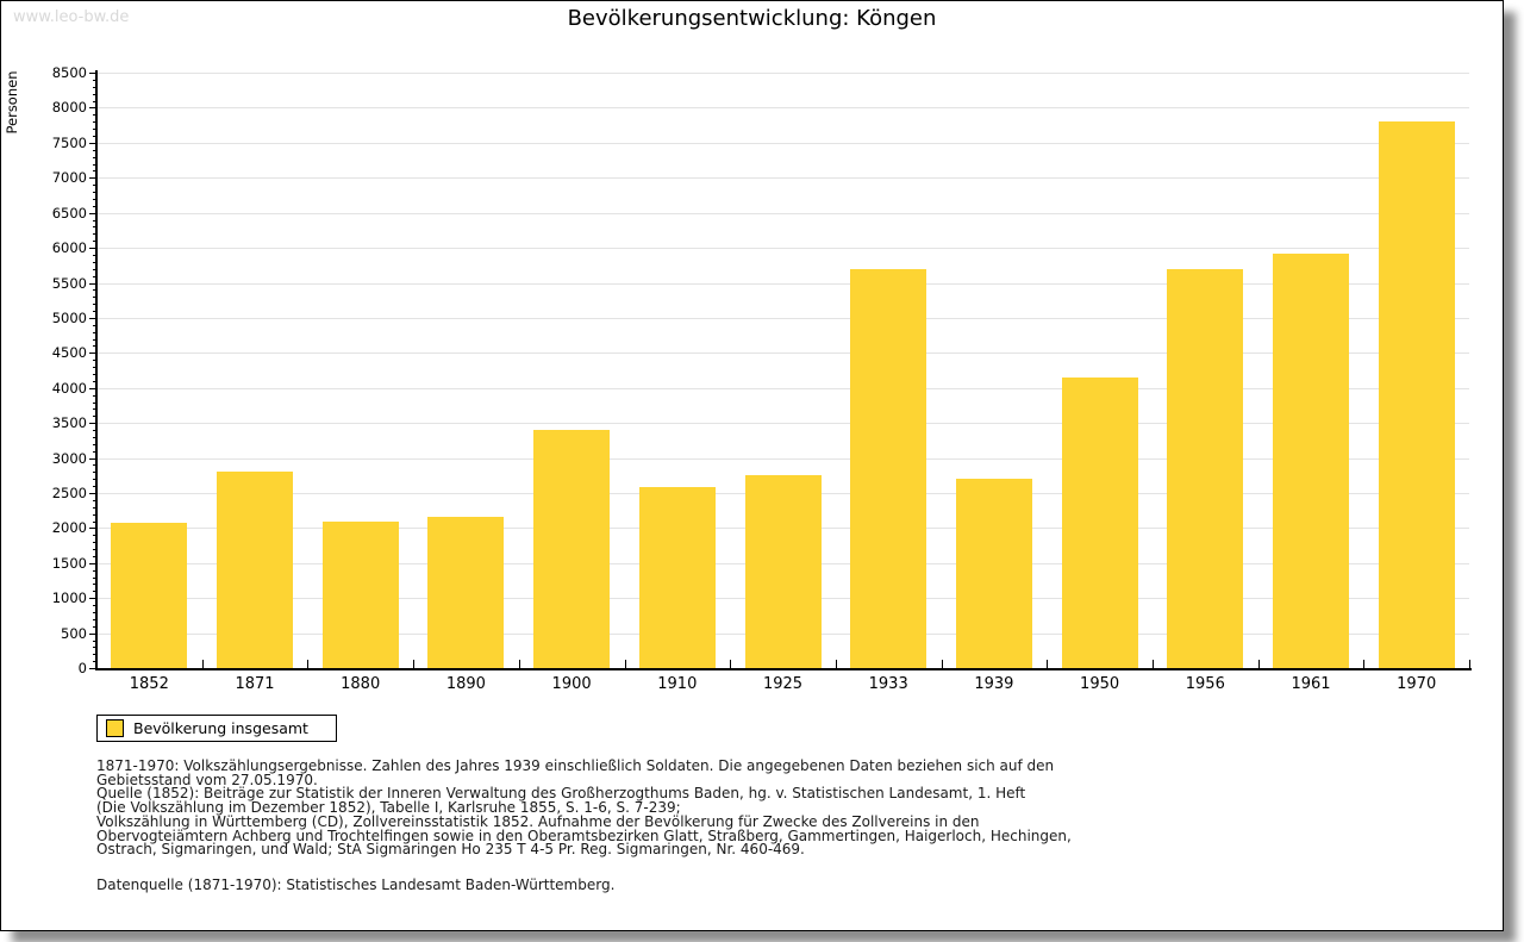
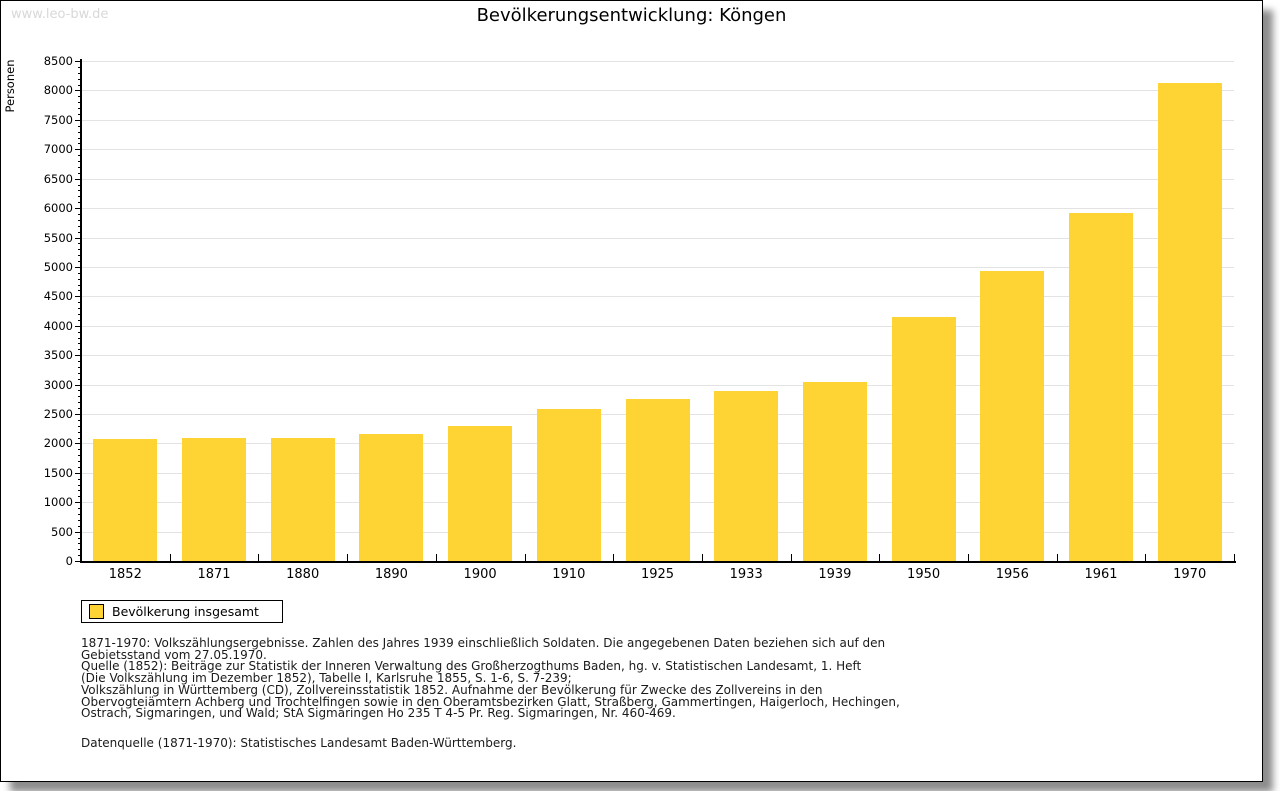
1871: 2800 -> 2100
1900: 3400 -> 2300
1933: 5700 -> 2900
1939: 2700 -> 3000
1956: 5700 -> 4900
1970: 7800 -> 8100
